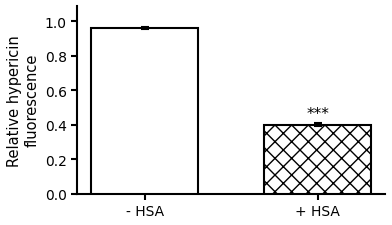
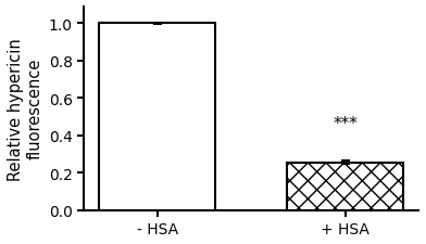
- HSA: 0.96 -> 1.00
+ HSA: 0.40 -> 0.26
